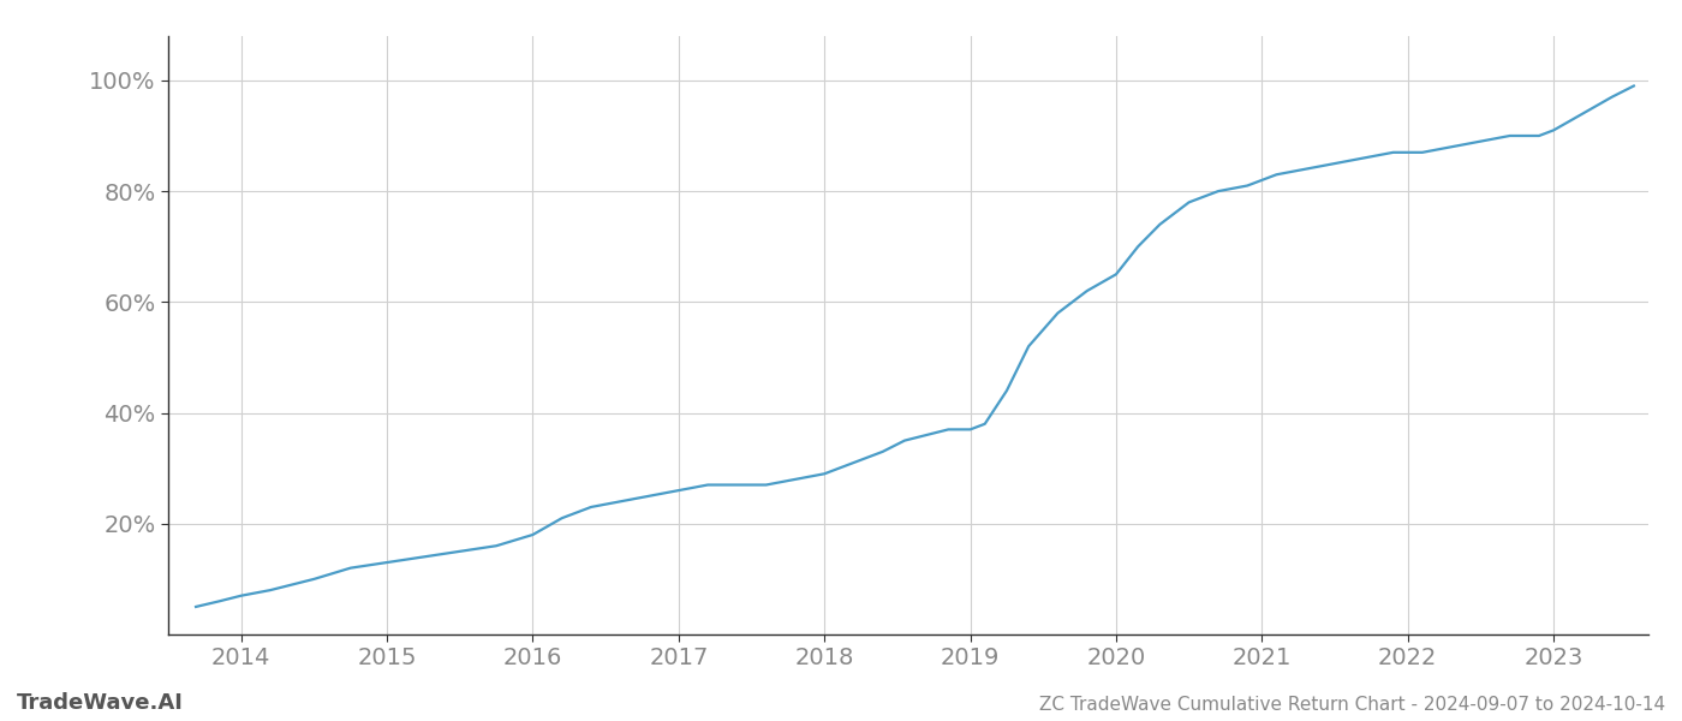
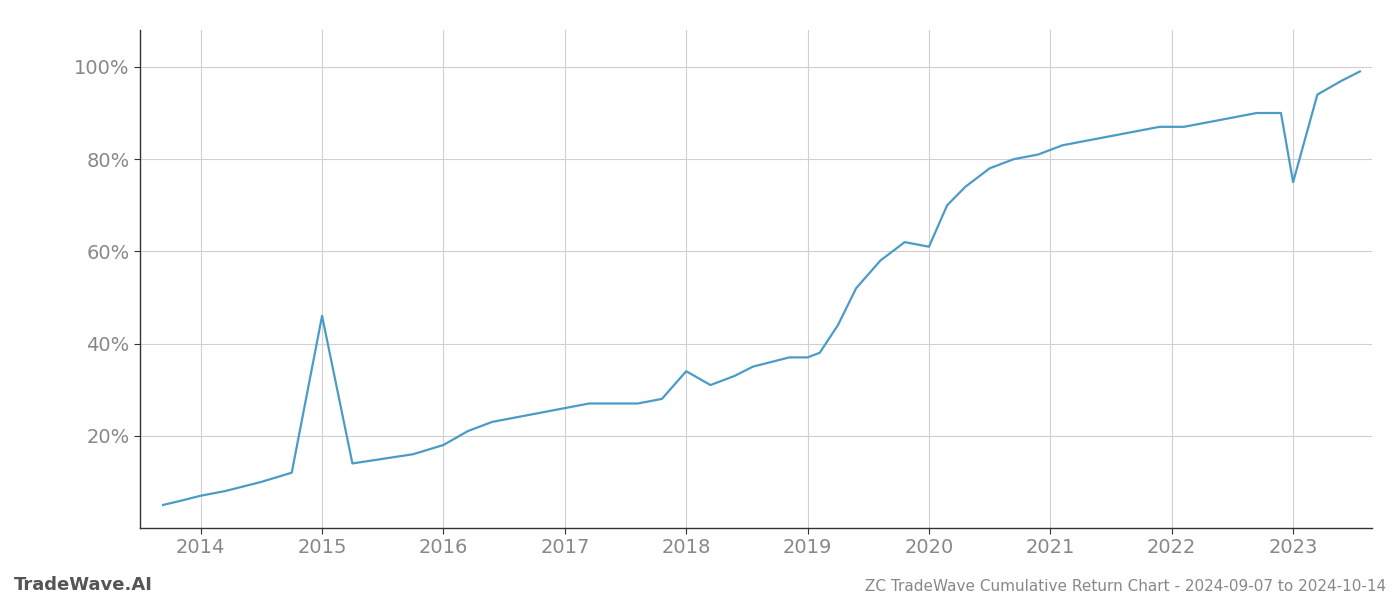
2015: 13% -> 46%
2018: 29% -> 34%
2020: 65% -> 61%
2023: 91% -> 75%
